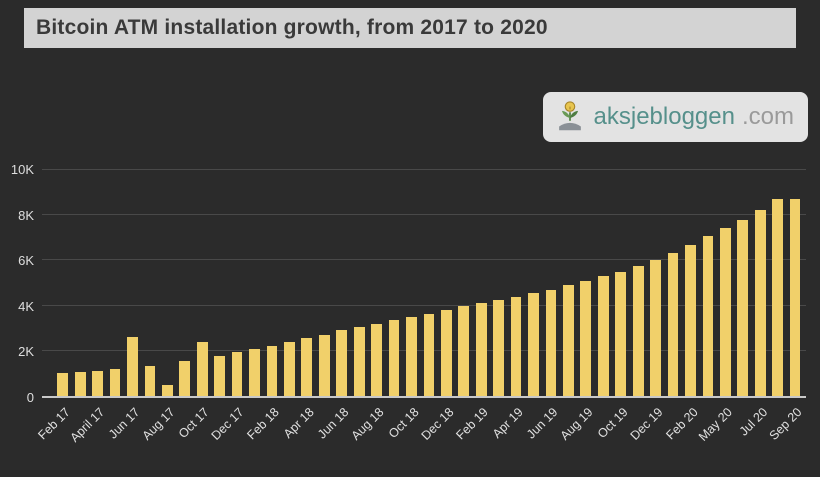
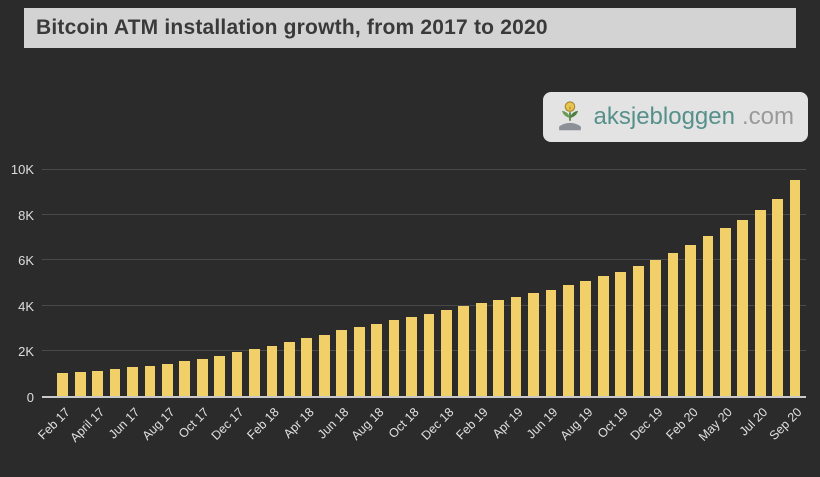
Jun 17: 2.6K -> 1.3K
Aug 17: 0.5K -> 1.4K
Oct 17: 2.4K -> 1.6K
Sep 20: 8.7K -> 9.6K
